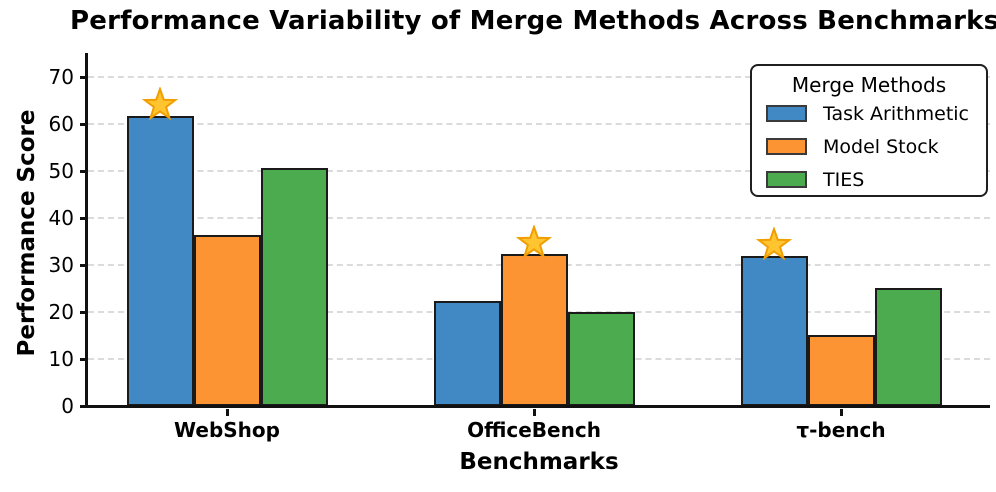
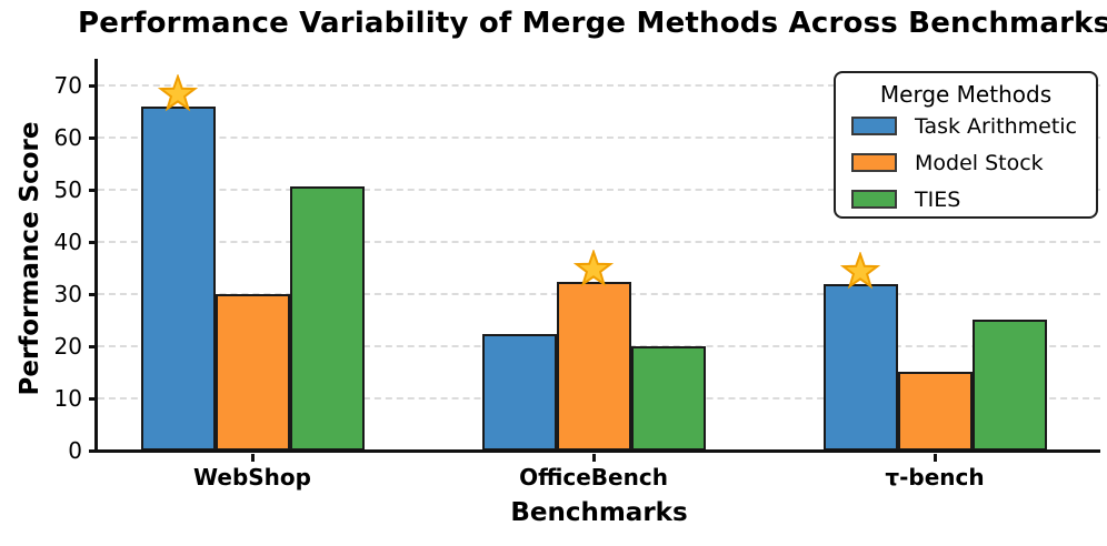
Task Arithmetic/WebShop: 62 -> 66
Model Stock/WebShop: 36 -> 30
